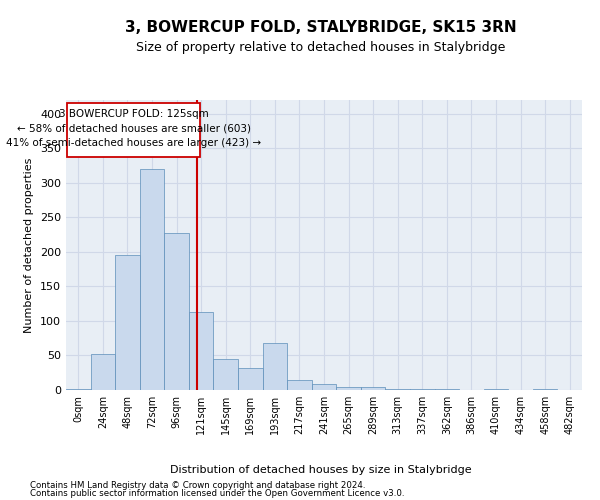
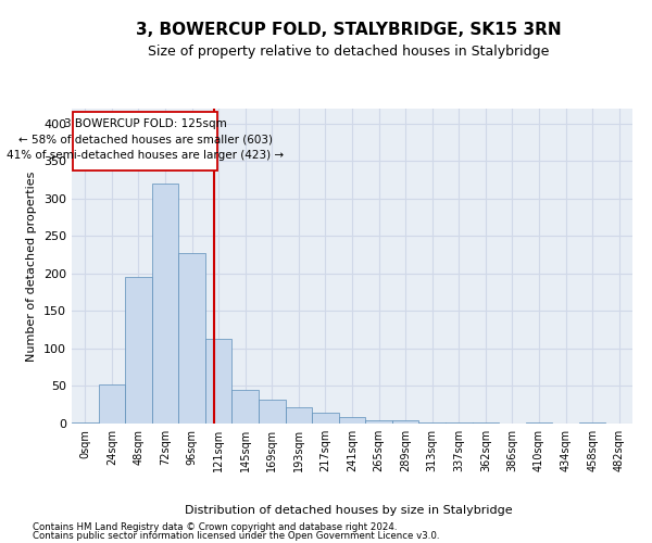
193sqm: 68 -> 22
